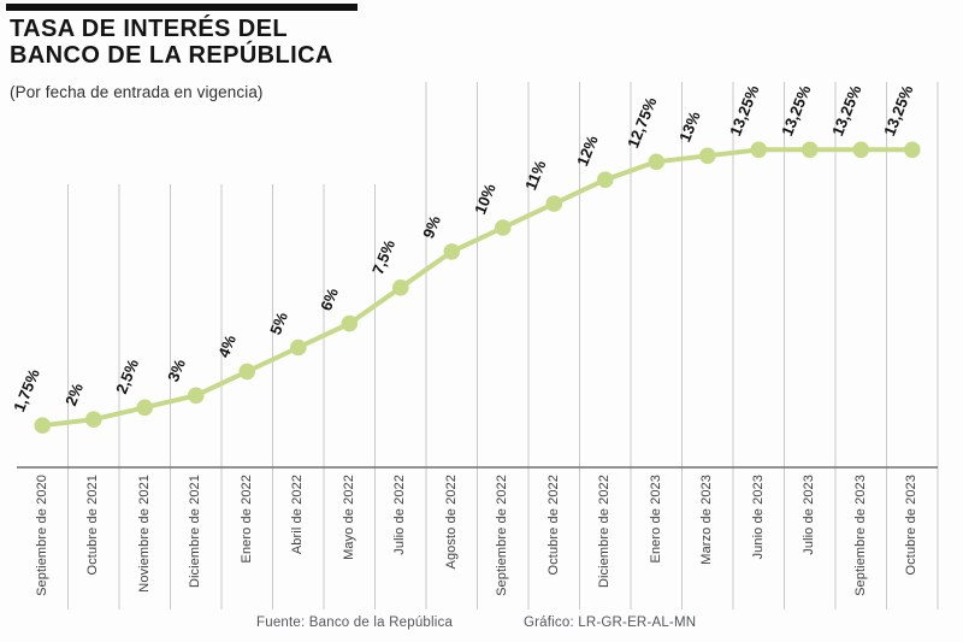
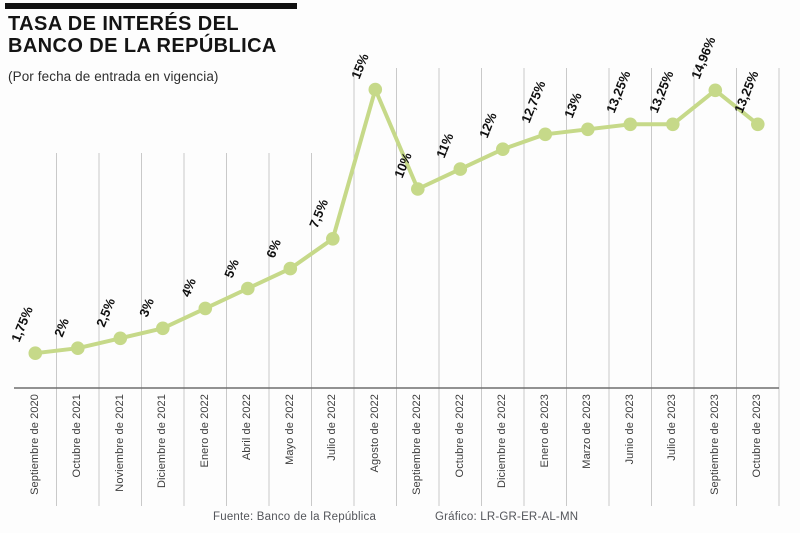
Agosto de 2022: 9% -> 15%
Septiembre de 2023: 13,25% -> 14,96%
